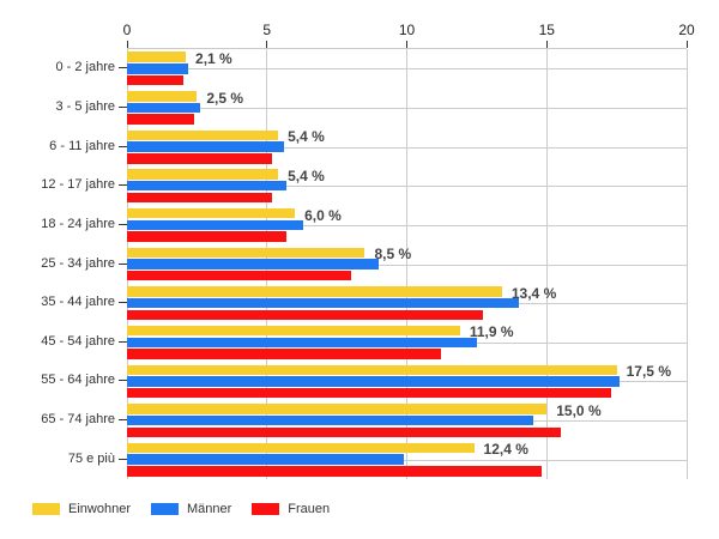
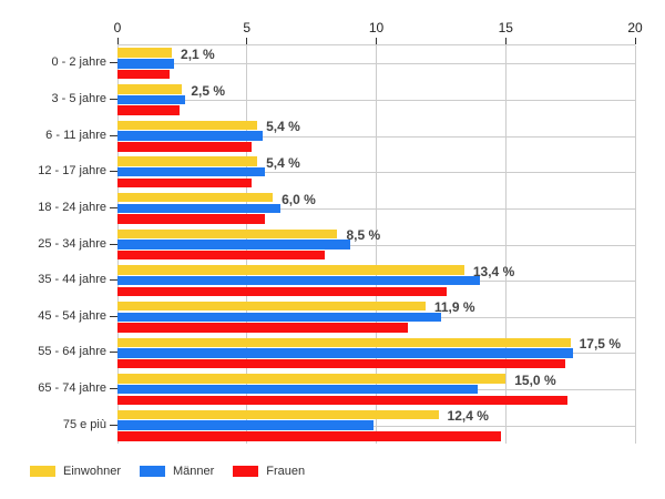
Männer/65 - 74 jahre: 14.5 -> 13.9
Frauen/65 - 74 jahre: 15.5 -> 17.4
